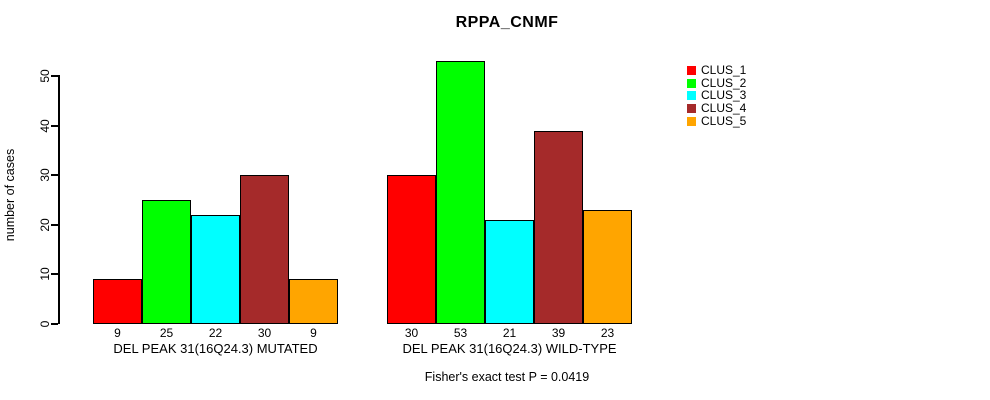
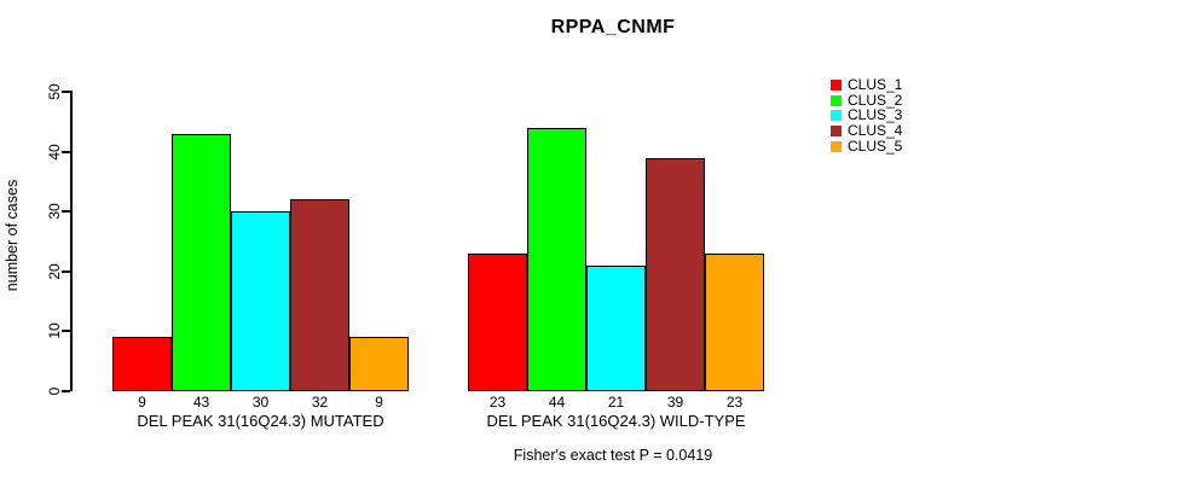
CLUS_2/DEL PEAK 31(16Q24.3) MUTATED: 25 -> 43
CLUS_3/DEL PEAK 31(16Q24.3) MUTATED: 22 -> 30
CLUS_4/DEL PEAK 31(16Q24.3) MUTATED: 30 -> 32
CLUS_1/DEL PEAK 31(16Q24.3) WILD-TYPE: 30 -> 23
CLUS_2/DEL PEAK 31(16Q24.3) WILD-TYPE: 53 -> 44
